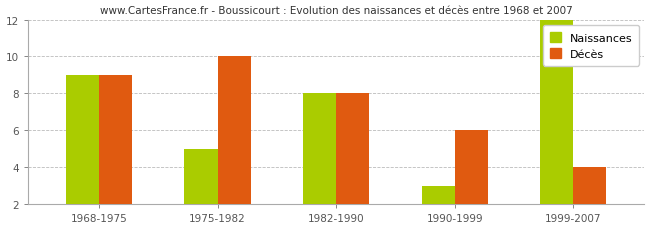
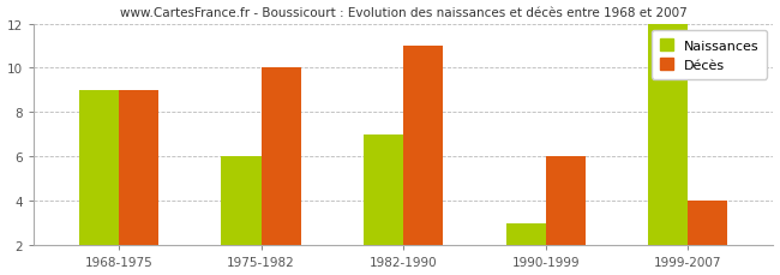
Naissances/1975-1982: 5 -> 6
Naissances/1982-1990: 8 -> 7
Décès/1982-1990: 8 -> 11
